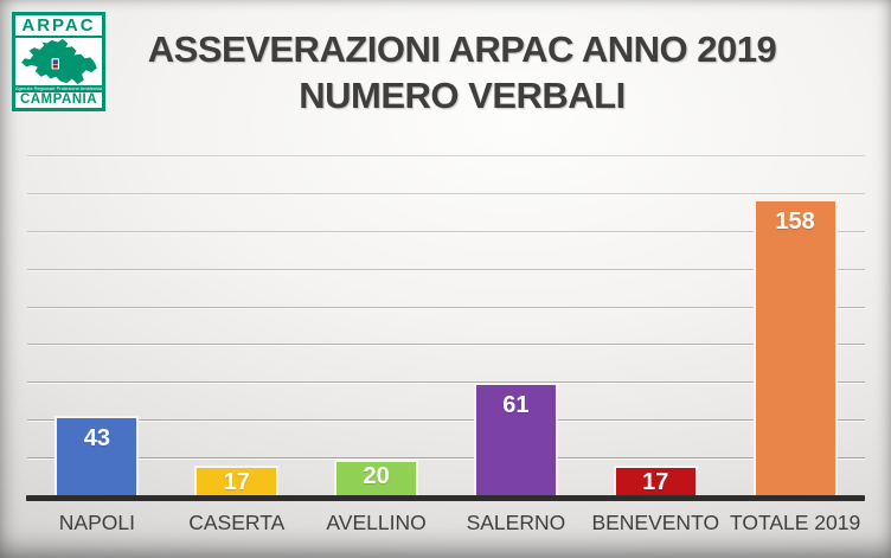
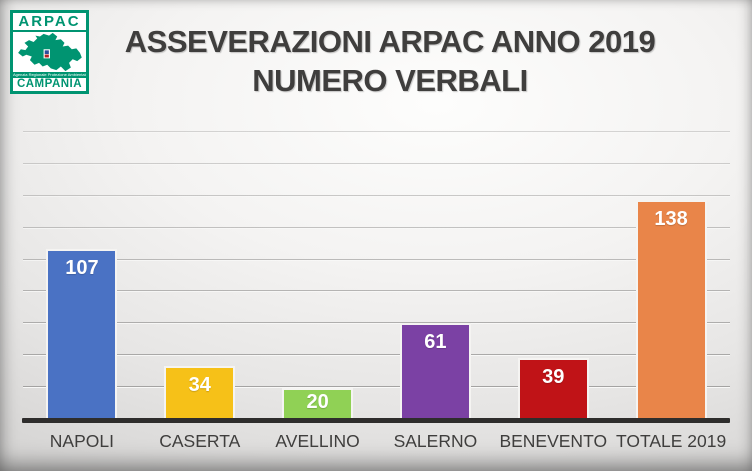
NAPOLI: 43 -> 107
CASERTA: 17 -> 34
BENEVENTO: 17 -> 39
TOTALE 2019: 158 -> 138
